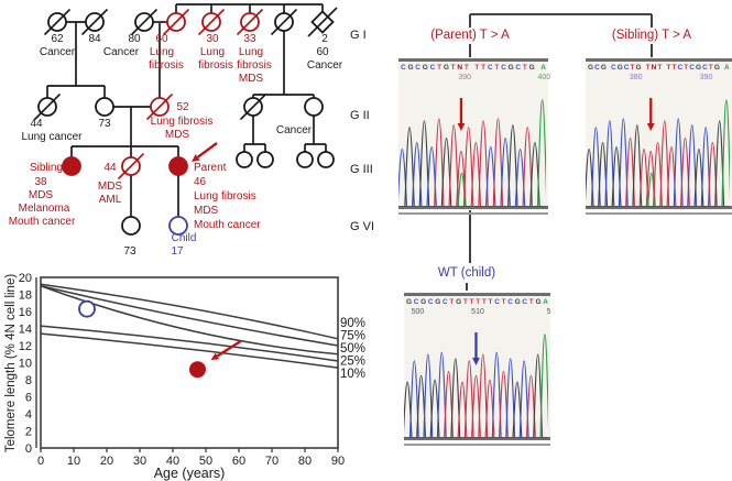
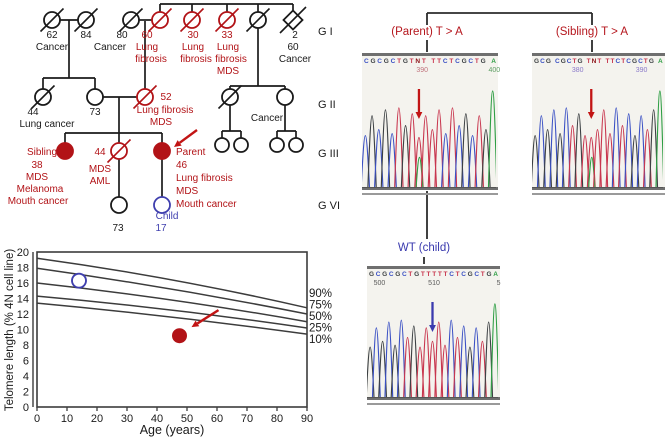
75%/0: 19 -> 18
50%/0: 19 -> 16
